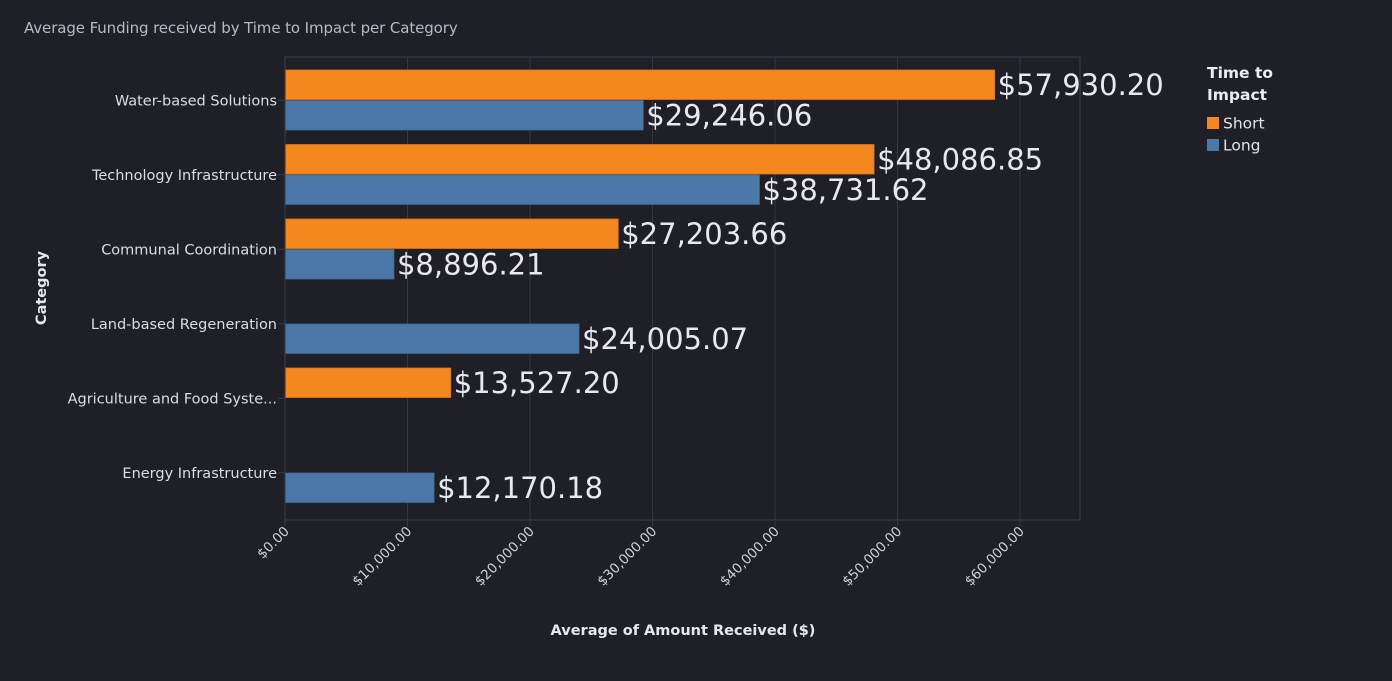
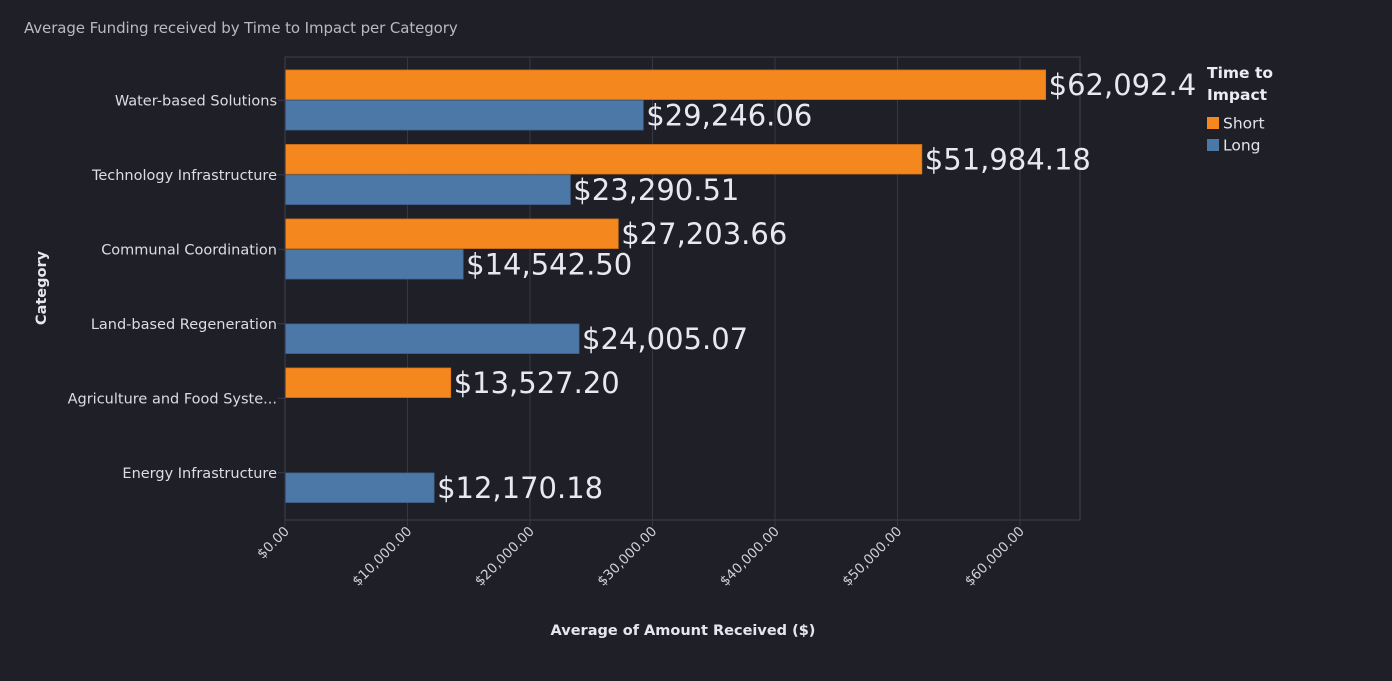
Short/Water-based Solutions: $57,930.20 -> $62,092.41
Short/Technology Infrastructure: $48,086.85 -> $51,984.18
Long/Technology Infrastructure: $38,731.62 -> $23,290.51
Long/Communal Coordination: $8,896.21 -> $14,542.50
